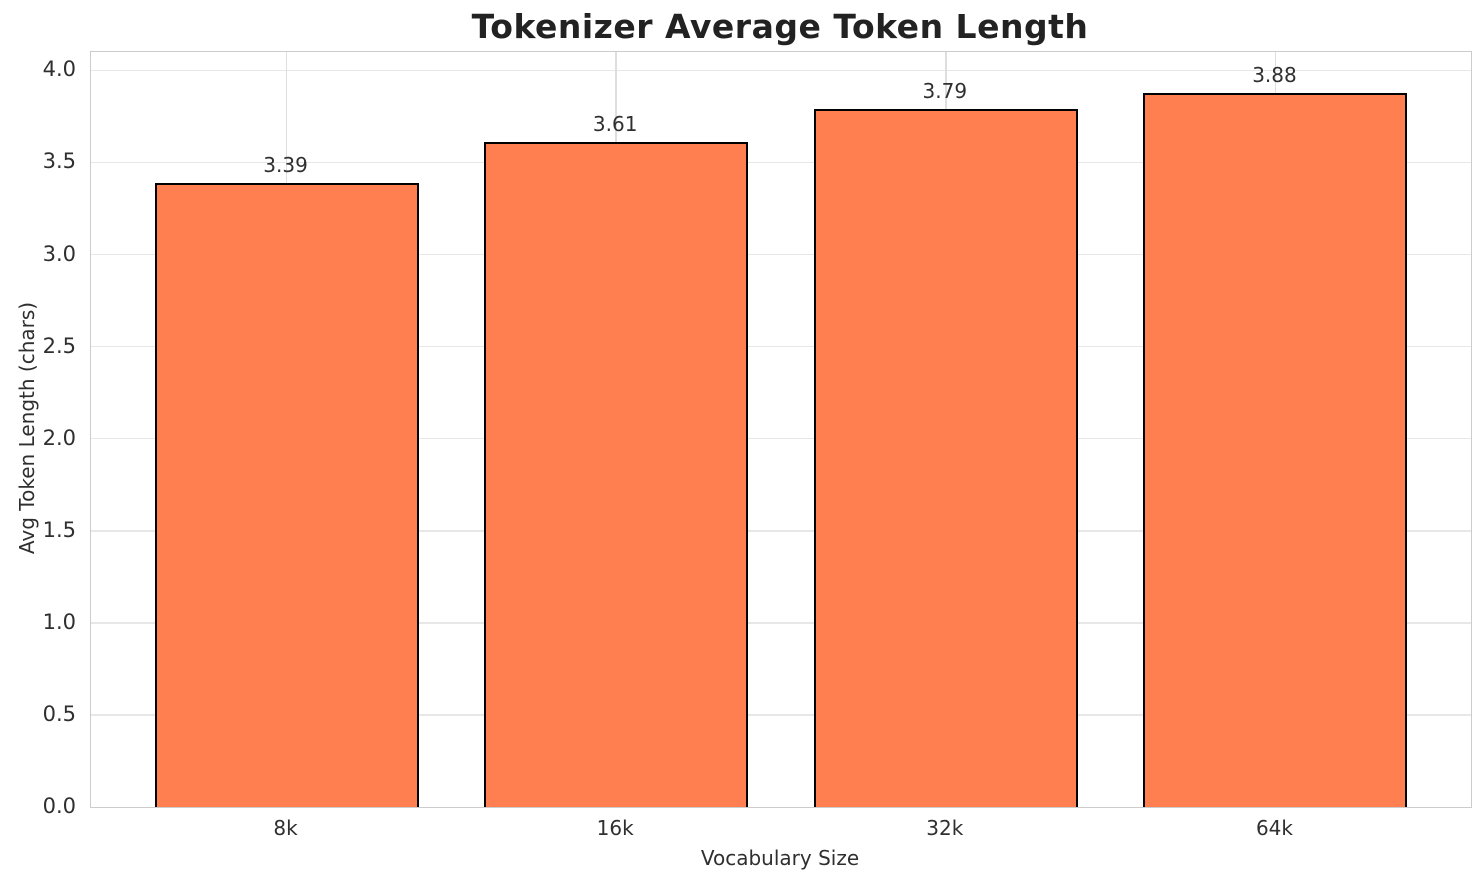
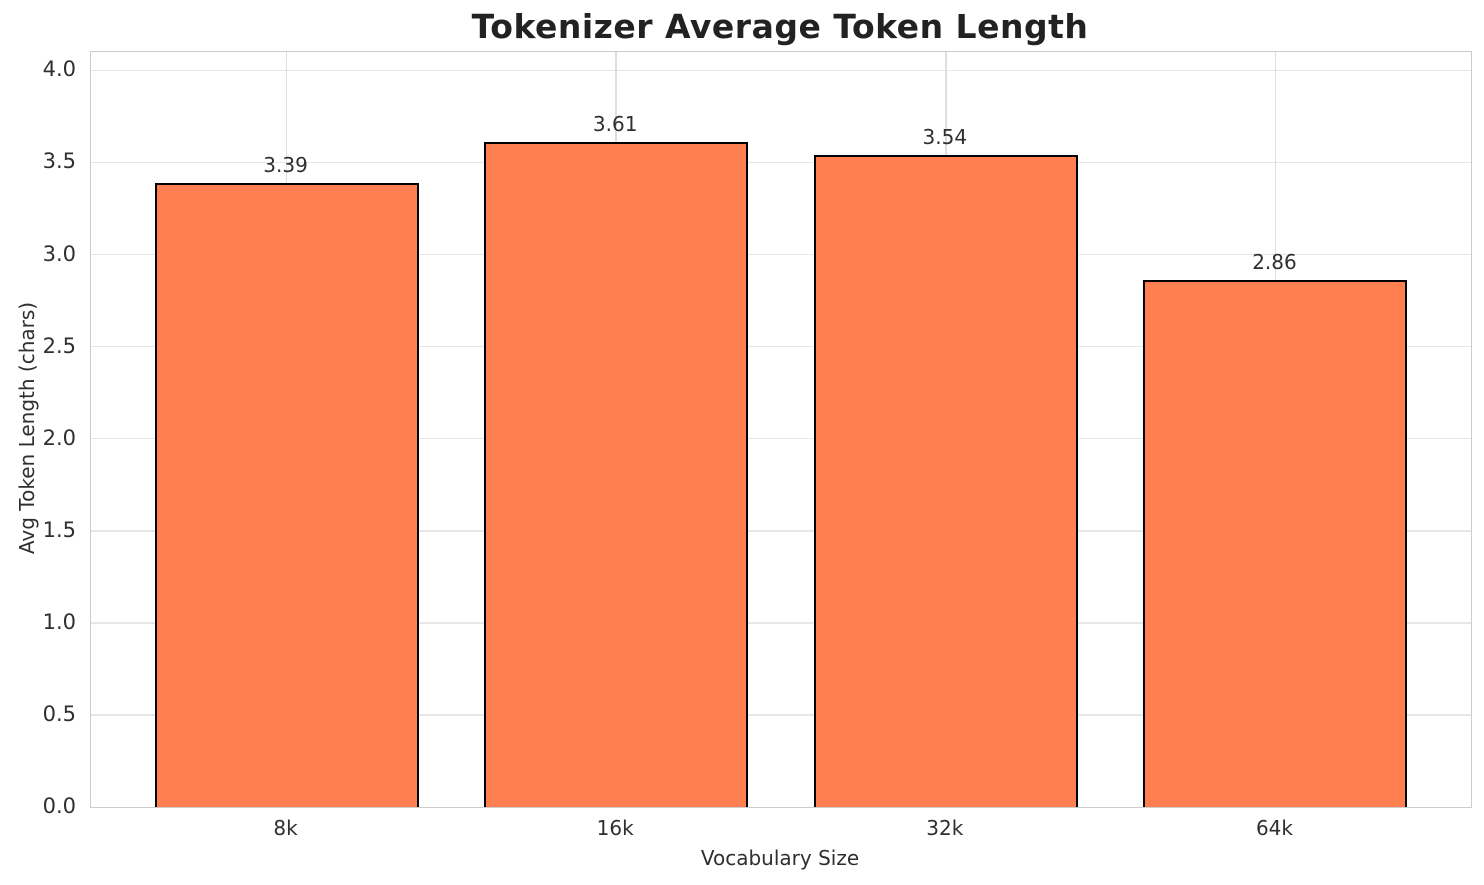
32k: 3.79 -> 3.54
64k: 3.88 -> 2.86
